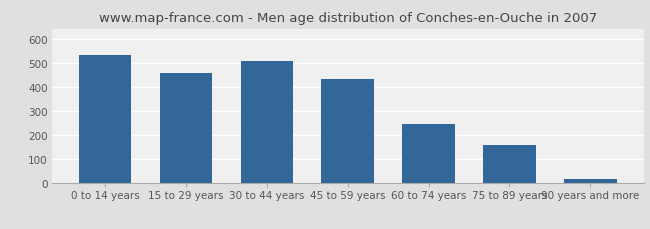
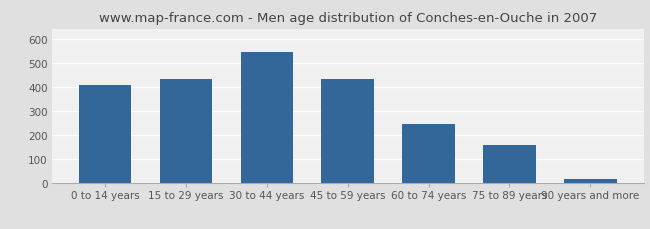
0 to 14 years: 530 -> 405
15 to 29 years: 458 -> 430
30 to 44 years: 507 -> 545
